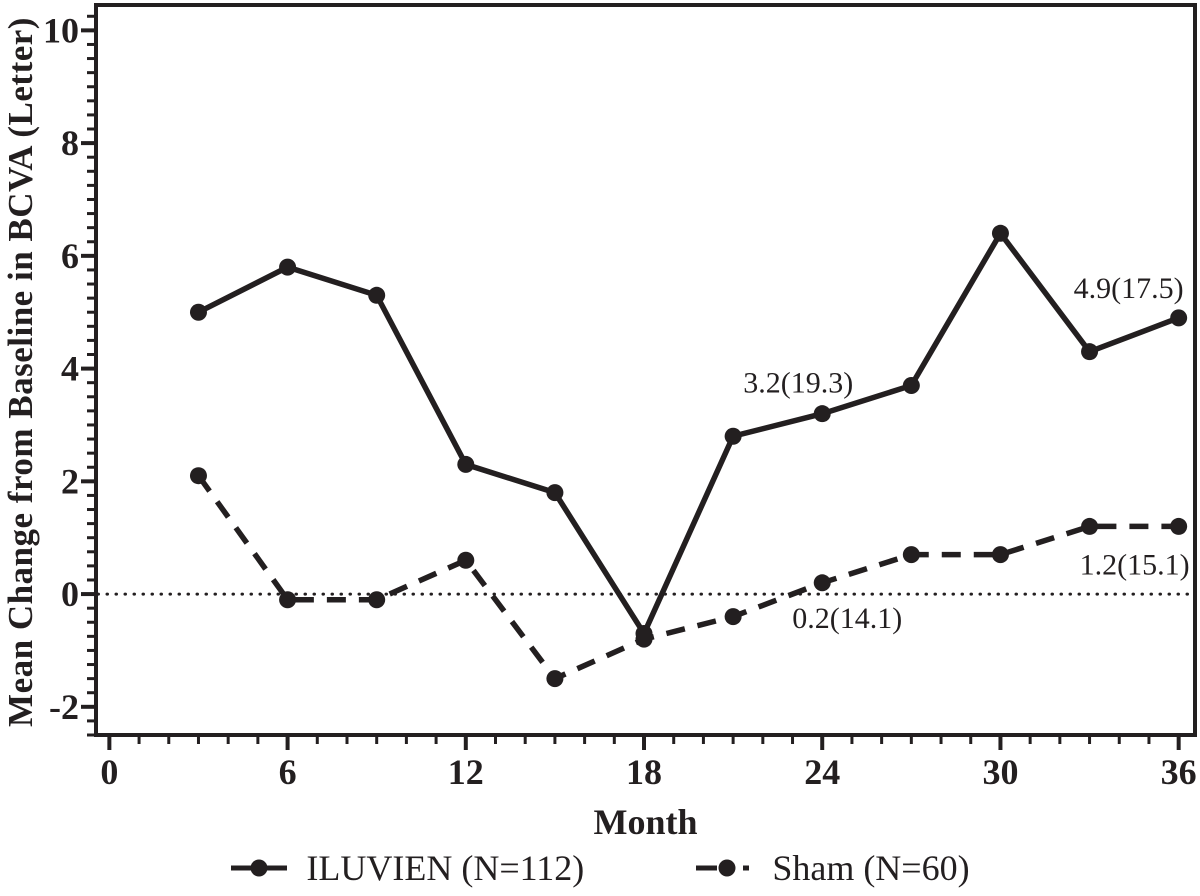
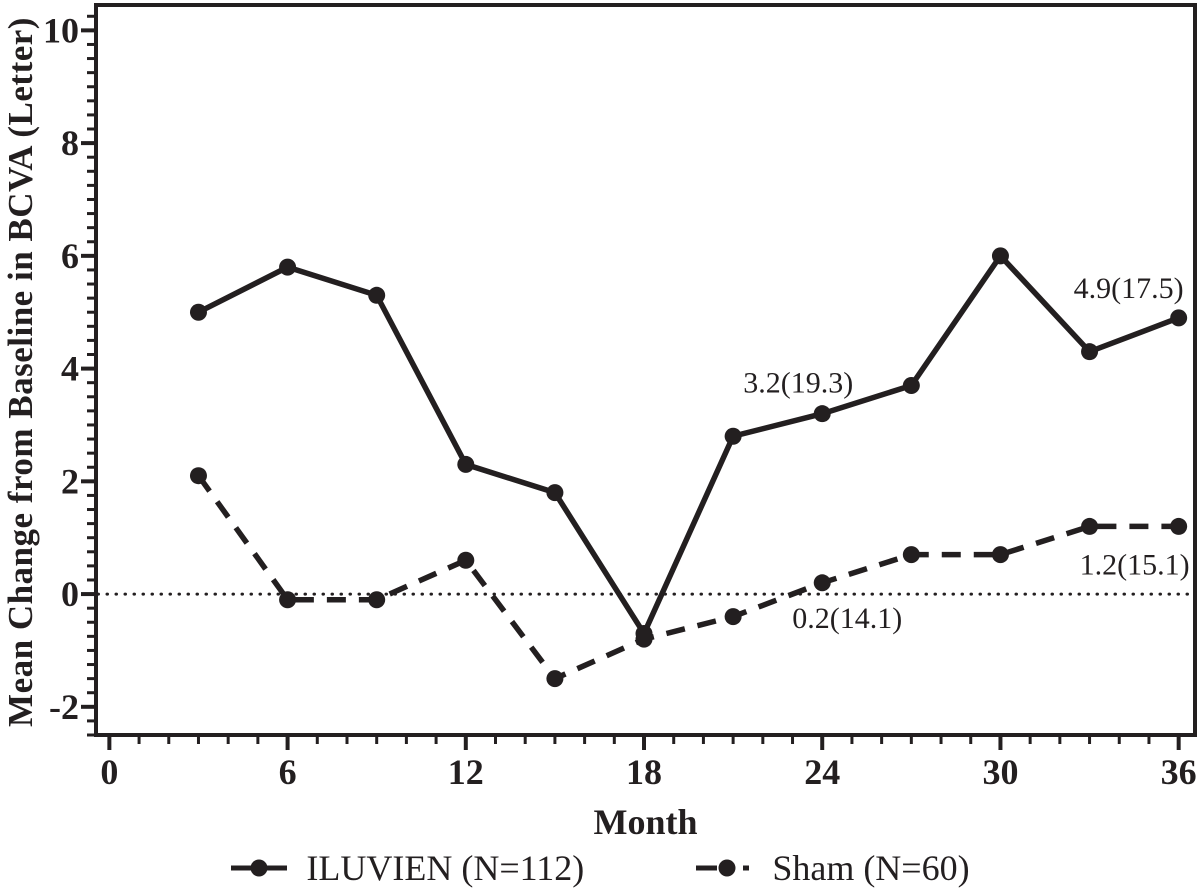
ILUVIEN (N=112)/30: 6.4 -> 6.0
